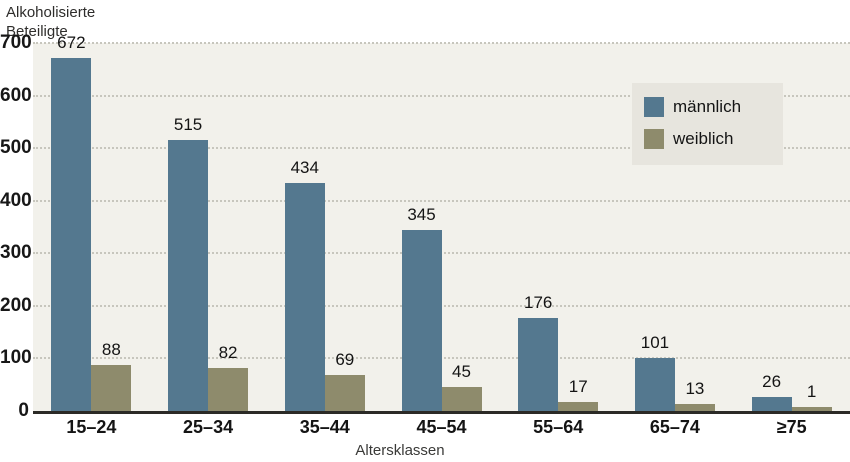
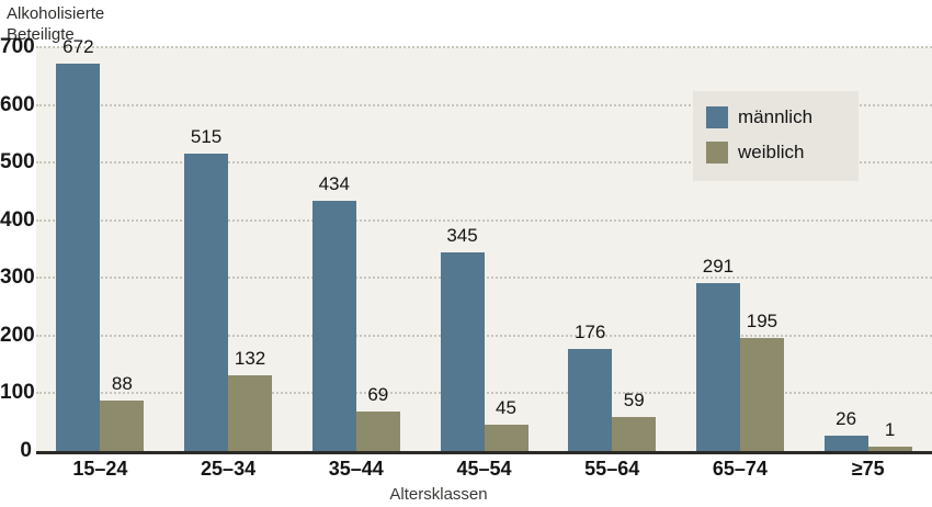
weiblich/25–34: 82 -> 132
weiblich/55–64: 17 -> 59
männlich/65–74: 101 -> 291
weiblich/65–74: 13 -> 195
